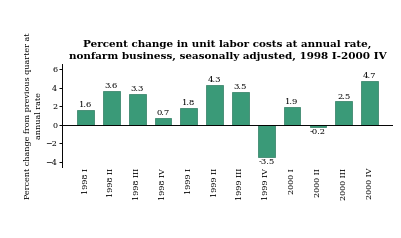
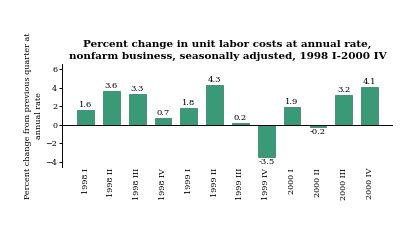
1999 III: 3.5 -> 0.2
2000 III: 2.5 -> 3.2
2000 IV: 4.7 -> 4.1
